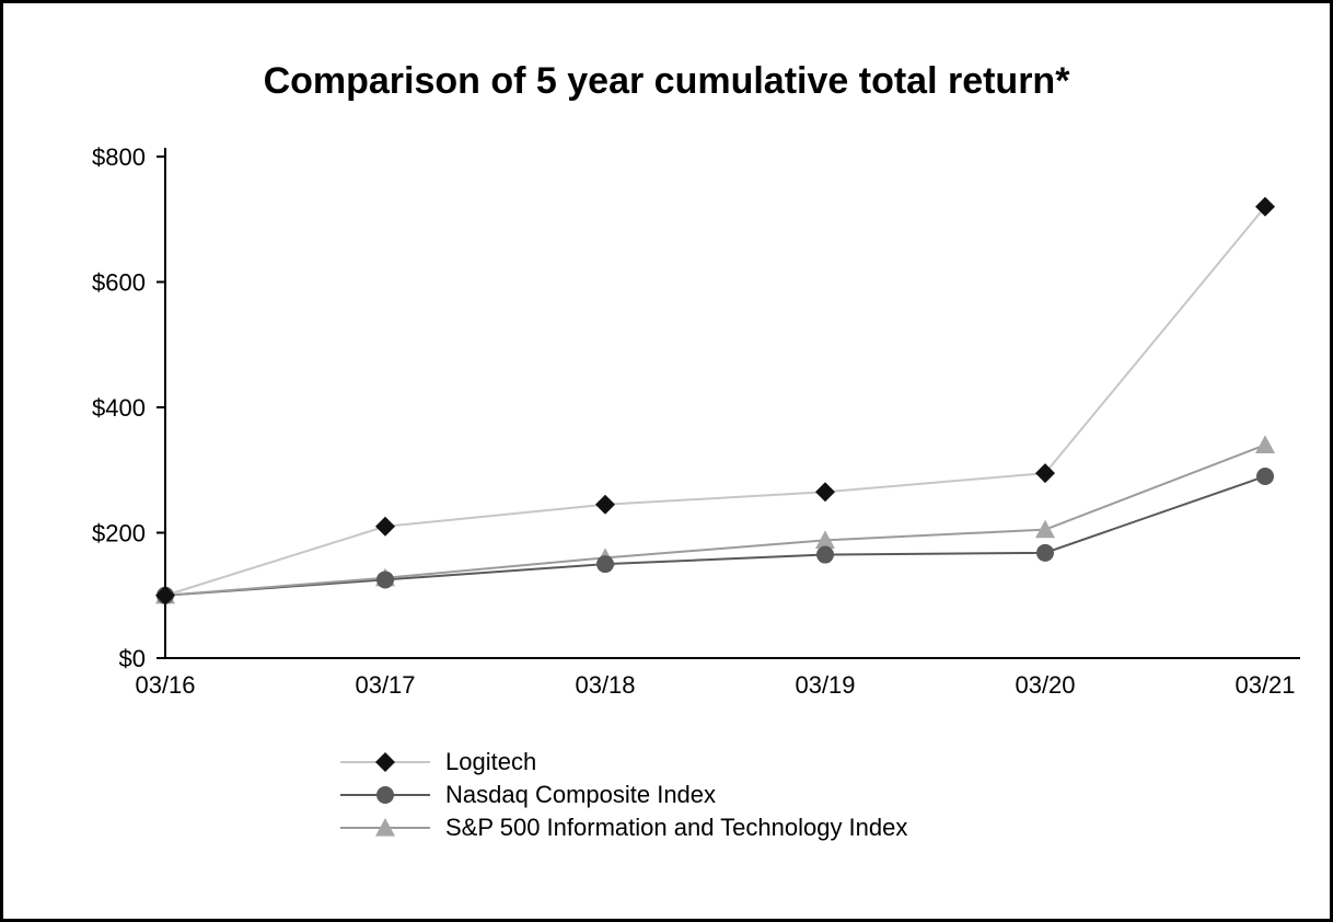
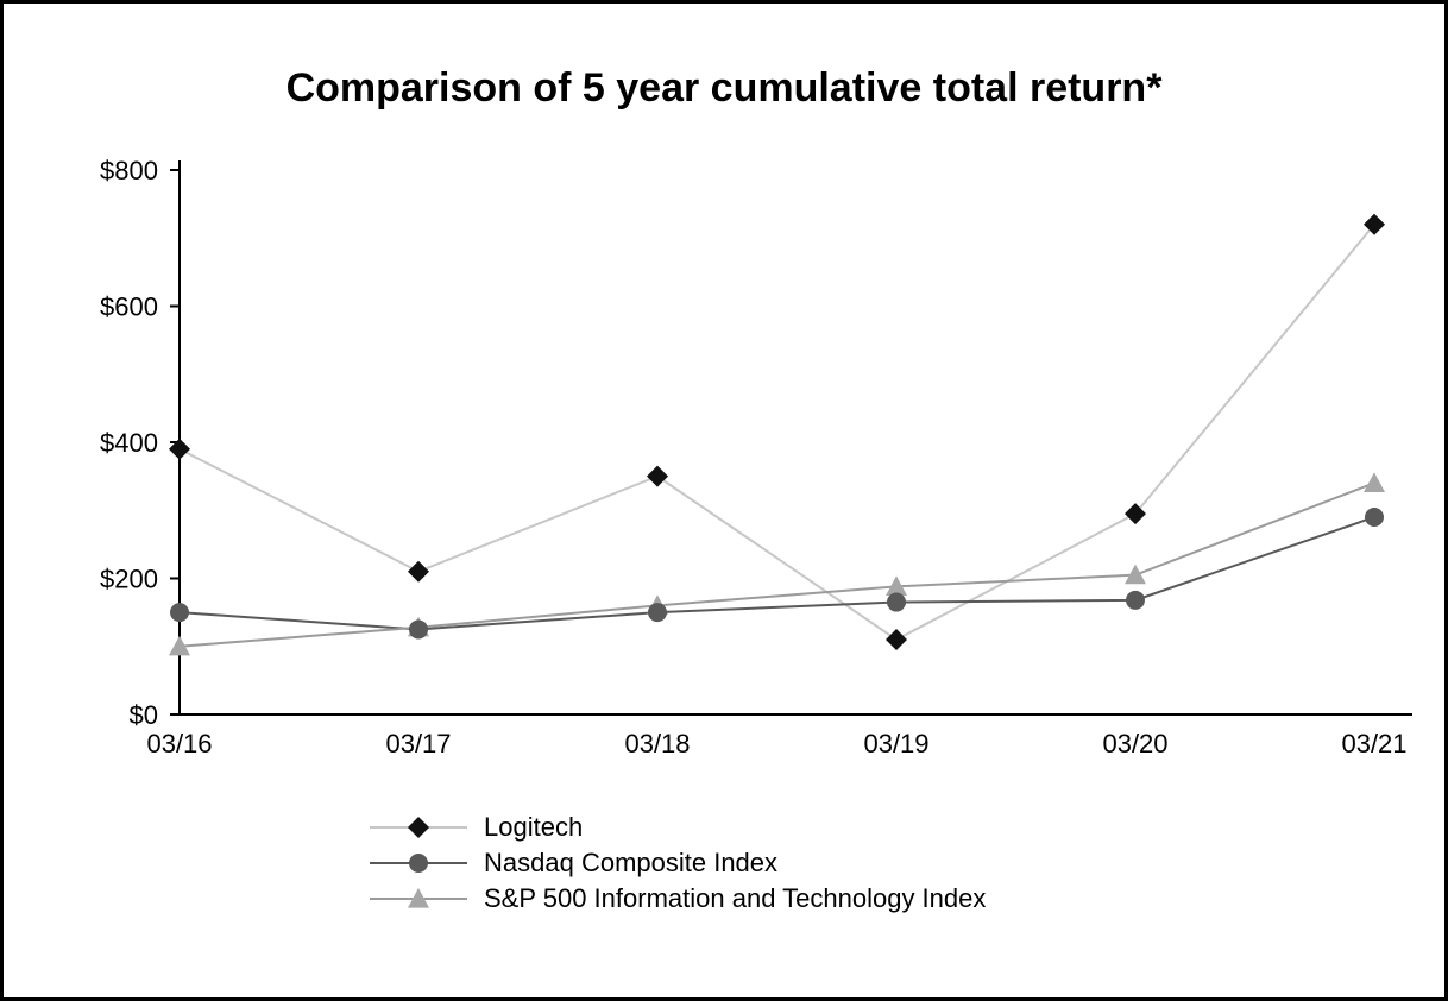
Logitech/03/16: $100 -> $390
Nasdaq Composite Index/03/16: $100 -> $150
Logitech/03/18: $240 -> $350
Logitech/03/19: $260 -> $110
